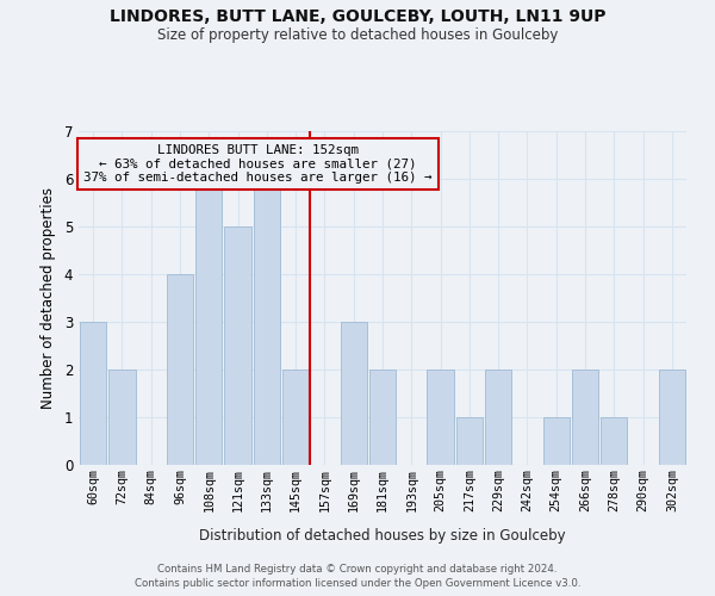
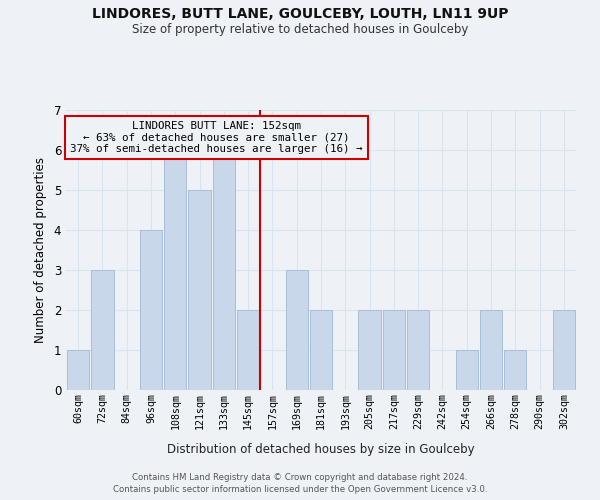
60sqm: 3 -> 1
72sqm: 2 -> 3
217sqm: 1 -> 2
